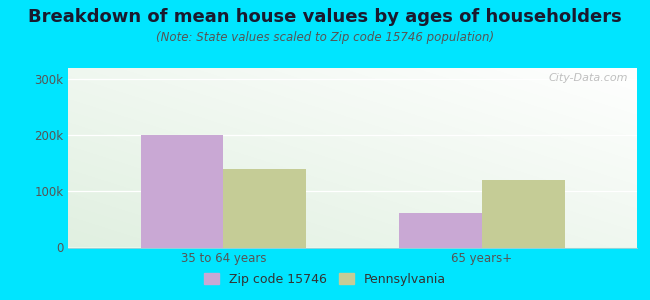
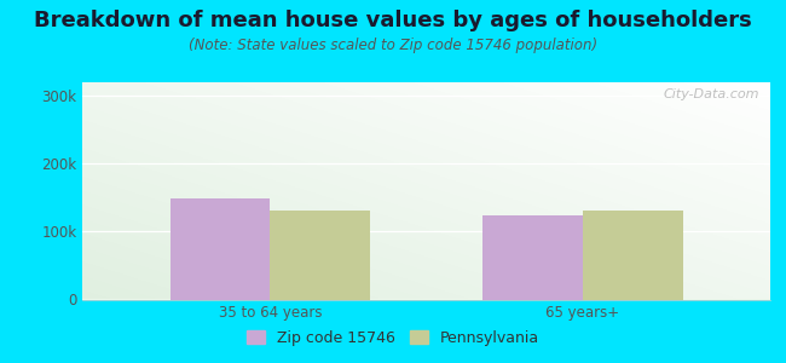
Zip code 15746/35 to 64 years: 200k -> 148k
Pennsylvania/35 to 64 years: 140k -> 130k
Zip code 15746/65 years+: 62k -> 124k
Pennsylvania/65 years+: 120k -> 130k
